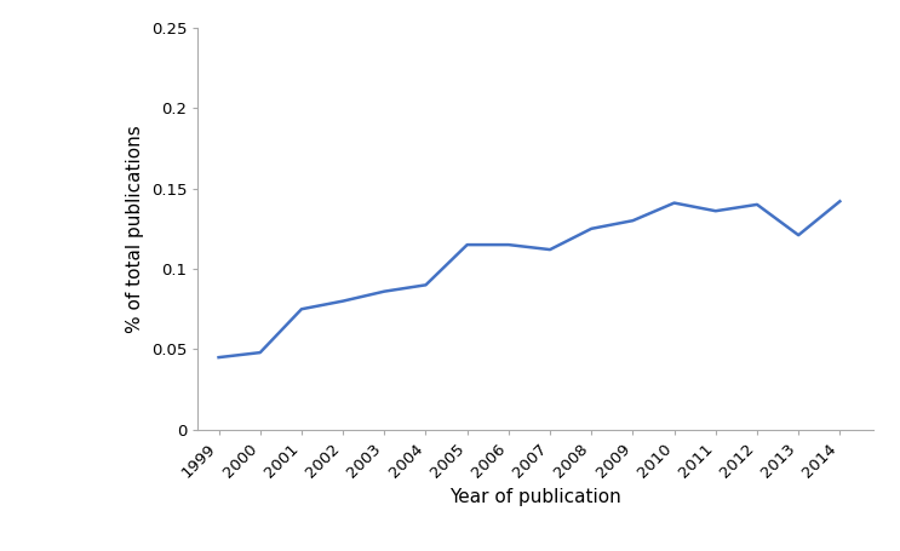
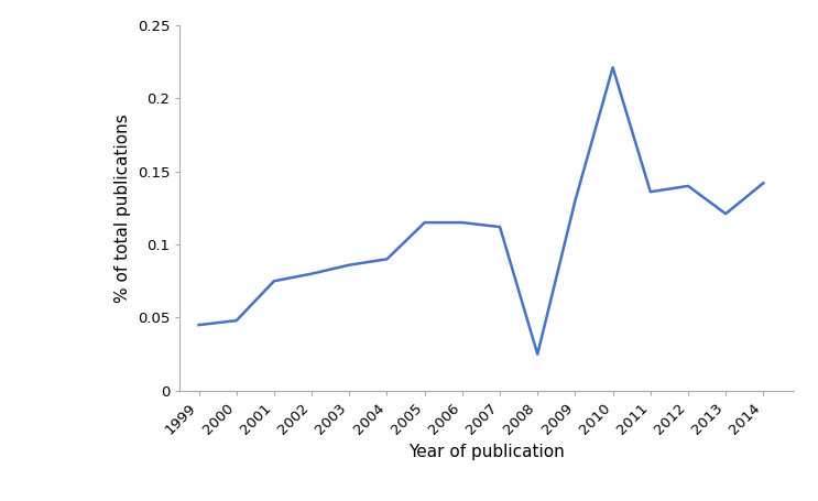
2008: 0.125 -> 0.025
2010: 0.141 -> 0.221
